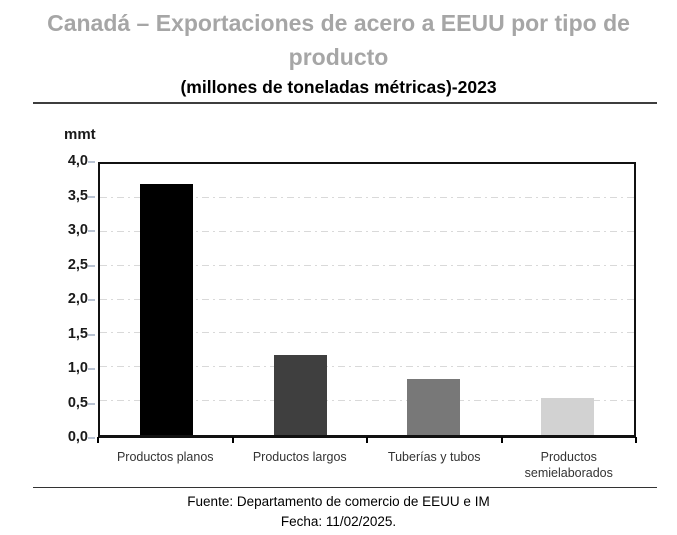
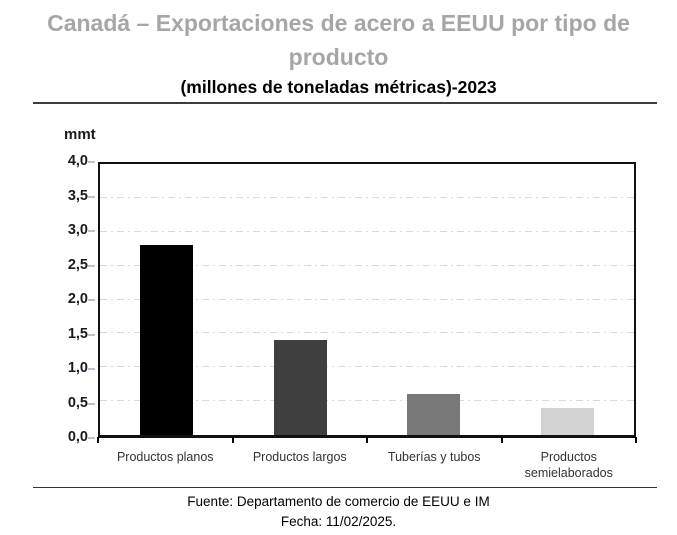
Productos planos: 3,7 -> 2,8
Productos largos: 1,2 -> 1,4
Tuberías y tubos: 0,8 -> 0,6
Productos semielaborados: 0,6 -> 0,4
